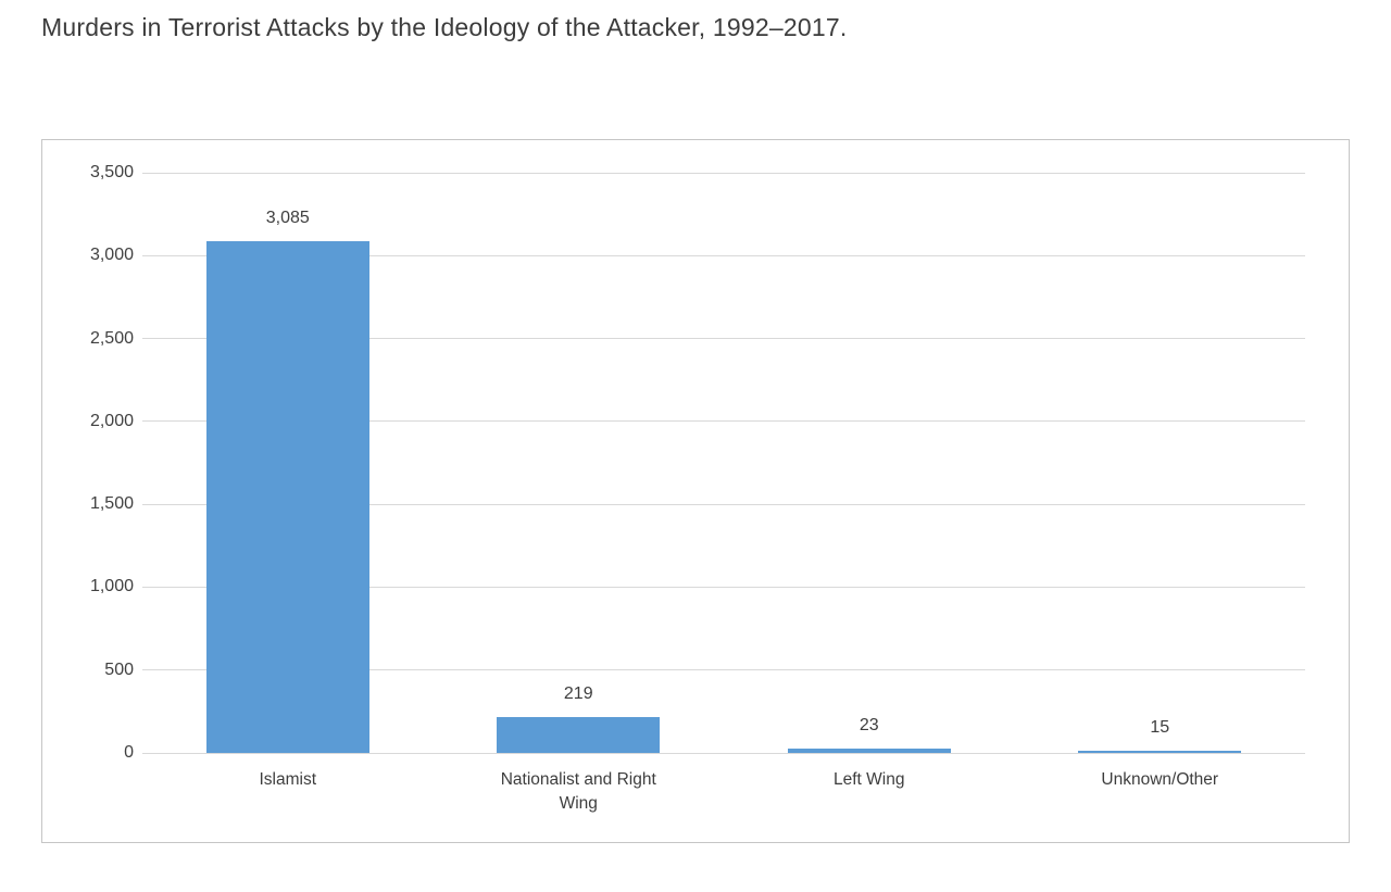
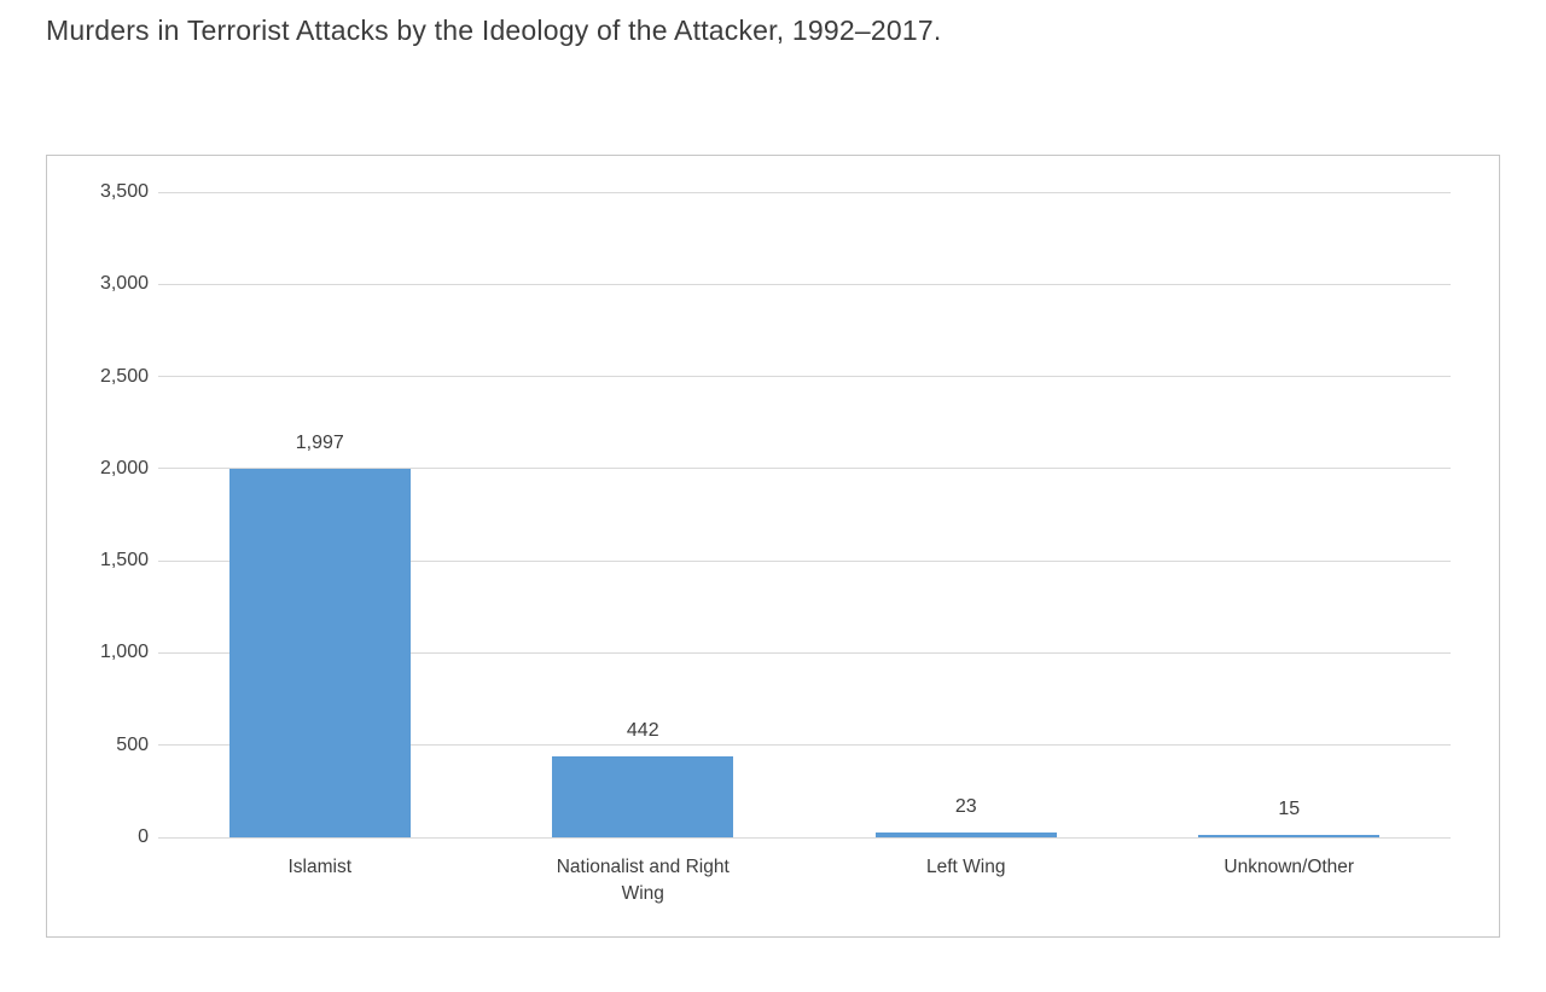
Islamist: 3,085 -> 1,997
Nationalist and Right Wing: 219 -> 442
